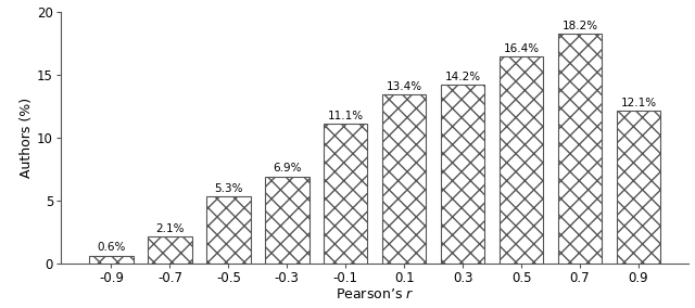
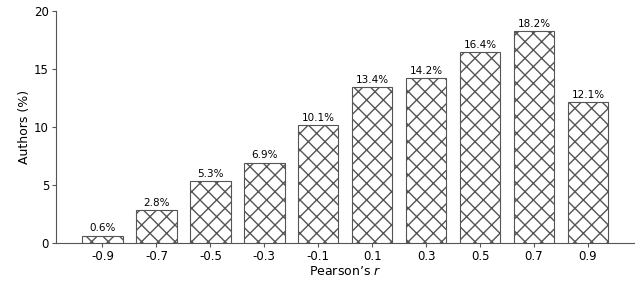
-0.7: 2.1% -> 2.8%
-0.1: 11.1% -> 10.1%
